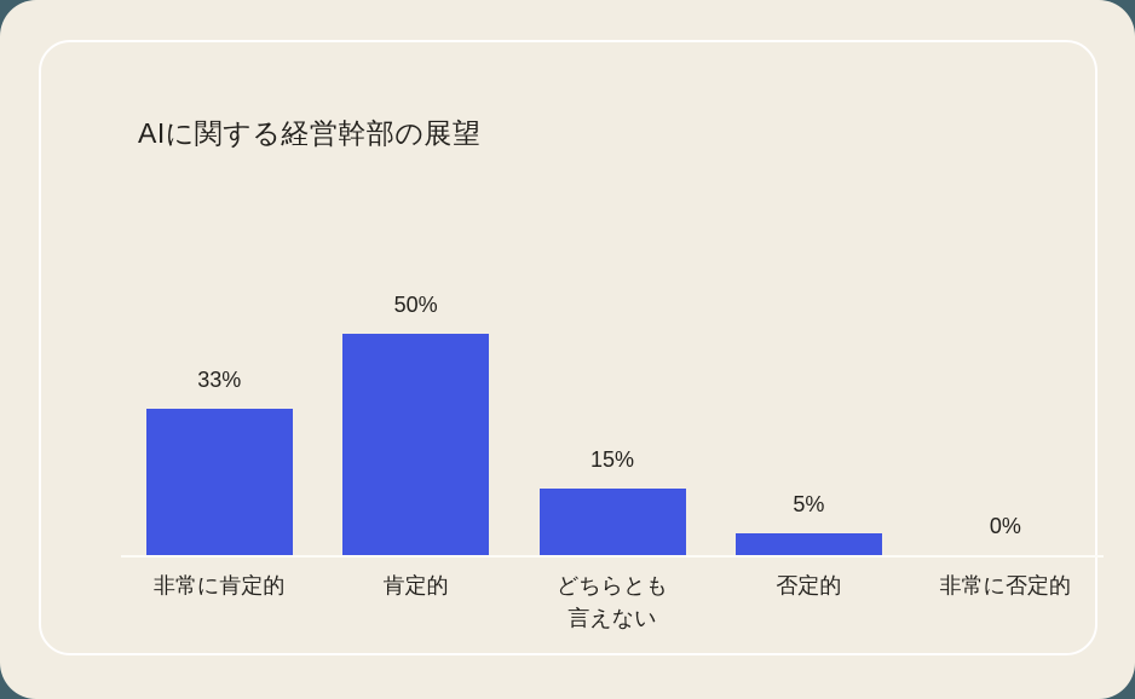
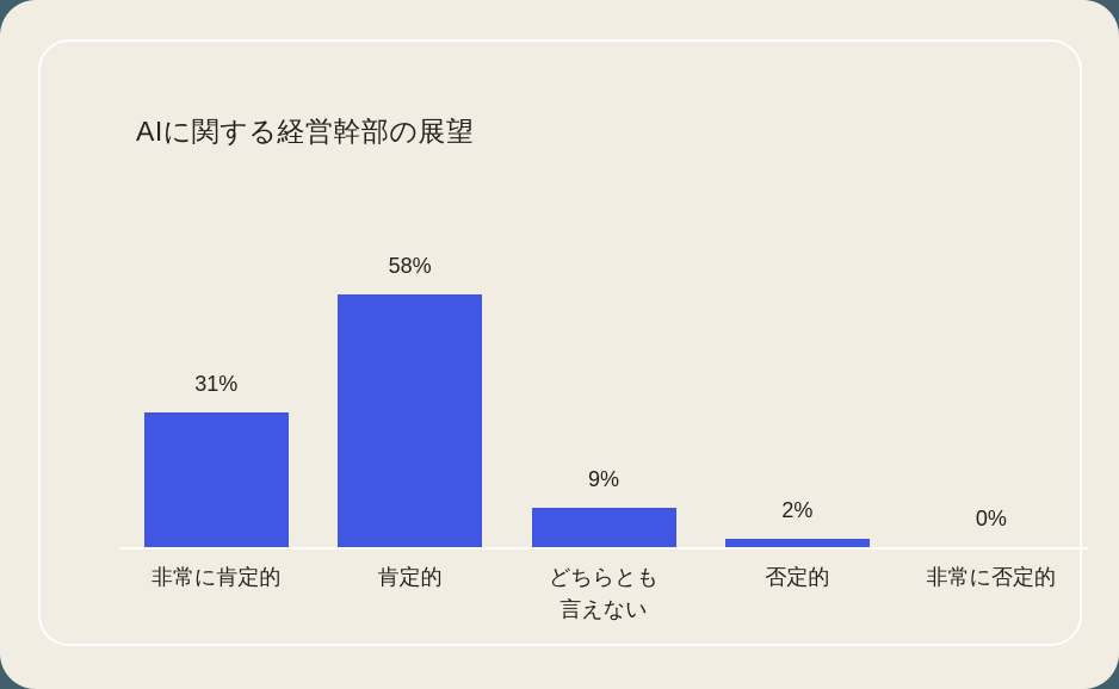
非常に肯定的: 33% -> 31%
肯定的: 50% -> 58%
どちらとも 言えない: 15% -> 9%
否定的: 5% -> 2%
